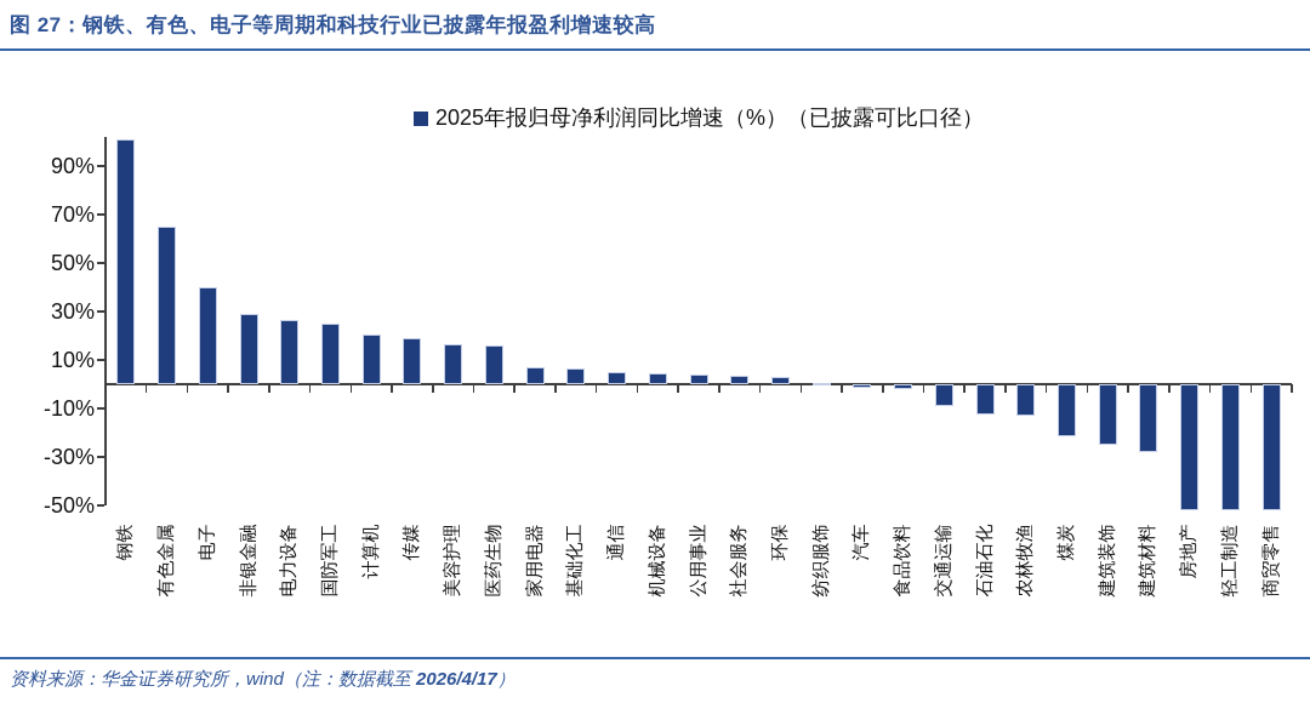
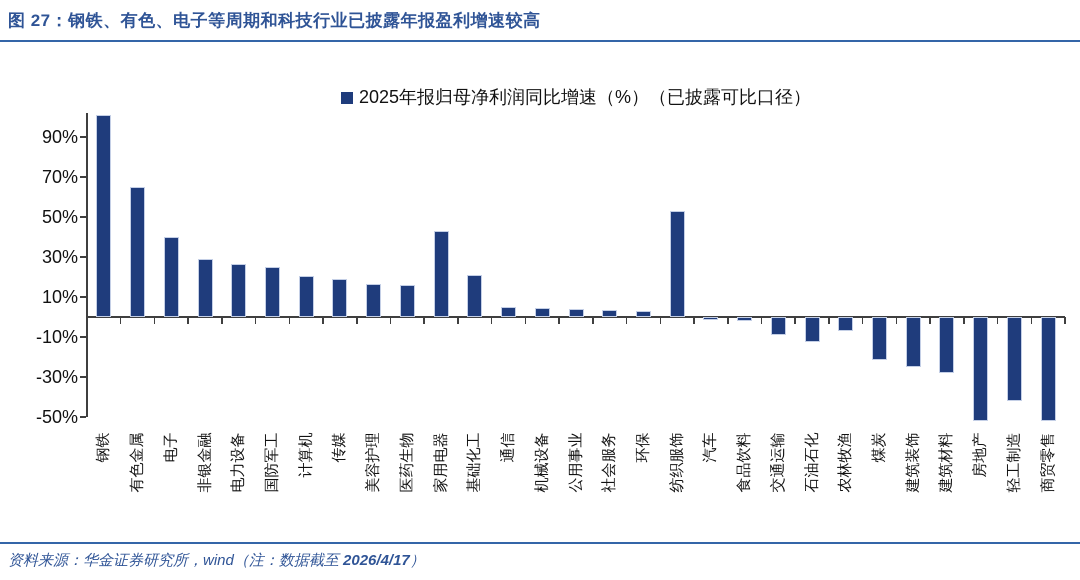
家用电器: 7% -> 43%
基础化工: 6% -> 21%
纺织服饰: 1% -> 53%
农林牧渔: -13% -> -7%
轻工制造: -52% -> -42%
